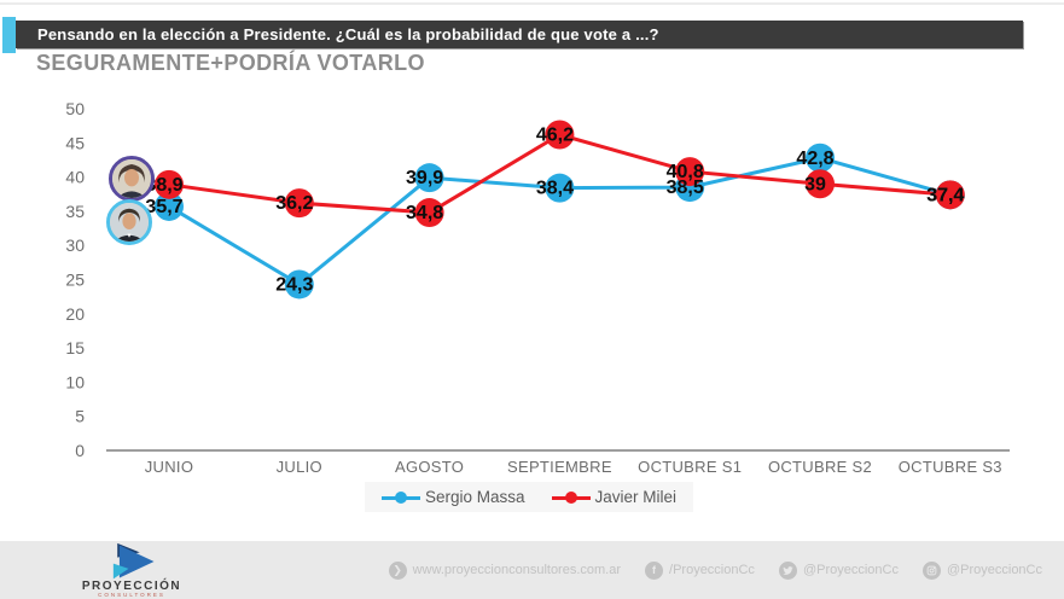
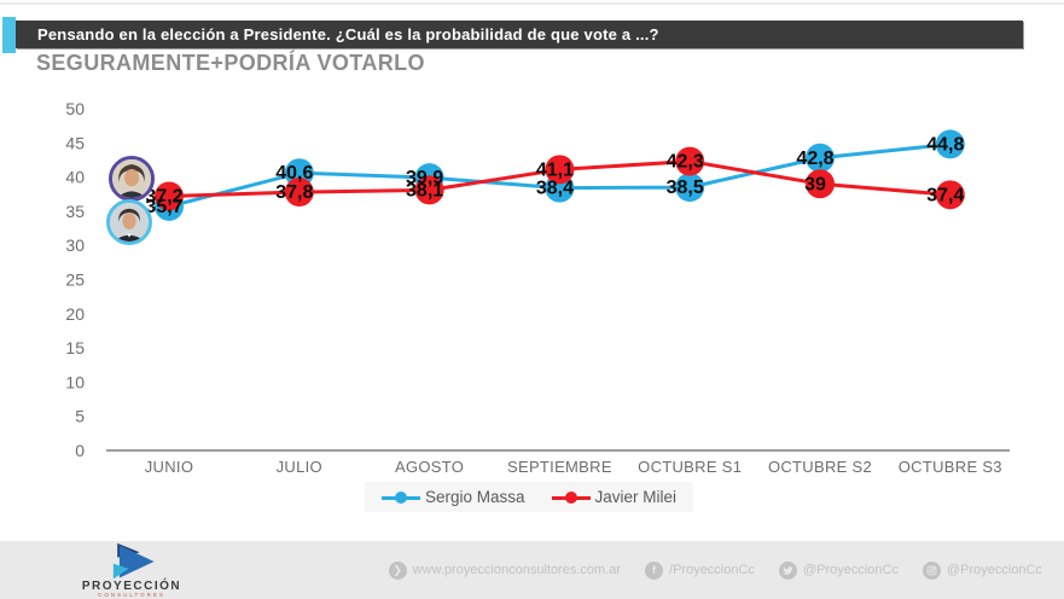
Javier Milei/JUNIO: 38,9 -> 37,2
Sergio Massa/JULIO: 24,3 -> 40,6
Javier Milei/JULIO: 36,2 -> 37,8
Javier Milei/AGOSTO: 34,8 -> 38,1
Javier Milei/SEPTIEMBRE: 46,2 -> 41,1
Javier Milei/OCTUBRE S1: 40,8 -> 42,3
Sergio Massa/OCTUBRE S3: 37,4 -> 44,8
